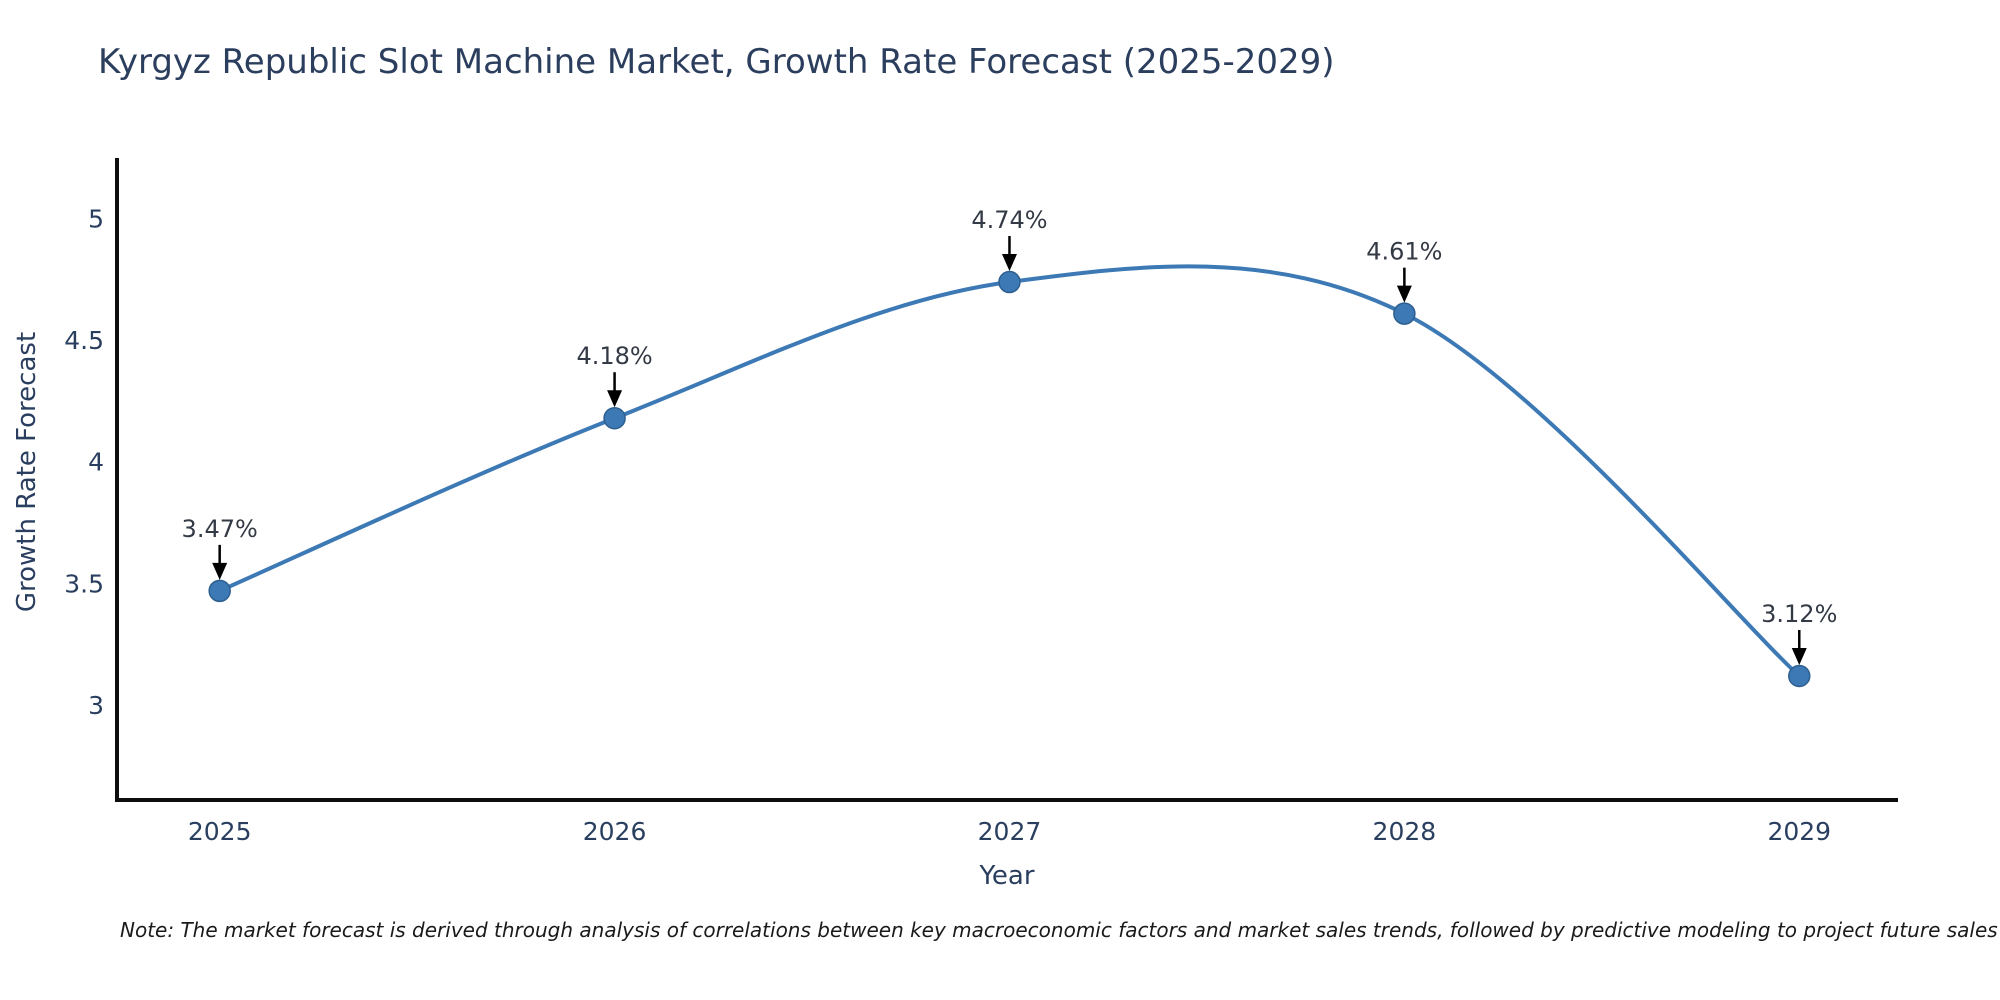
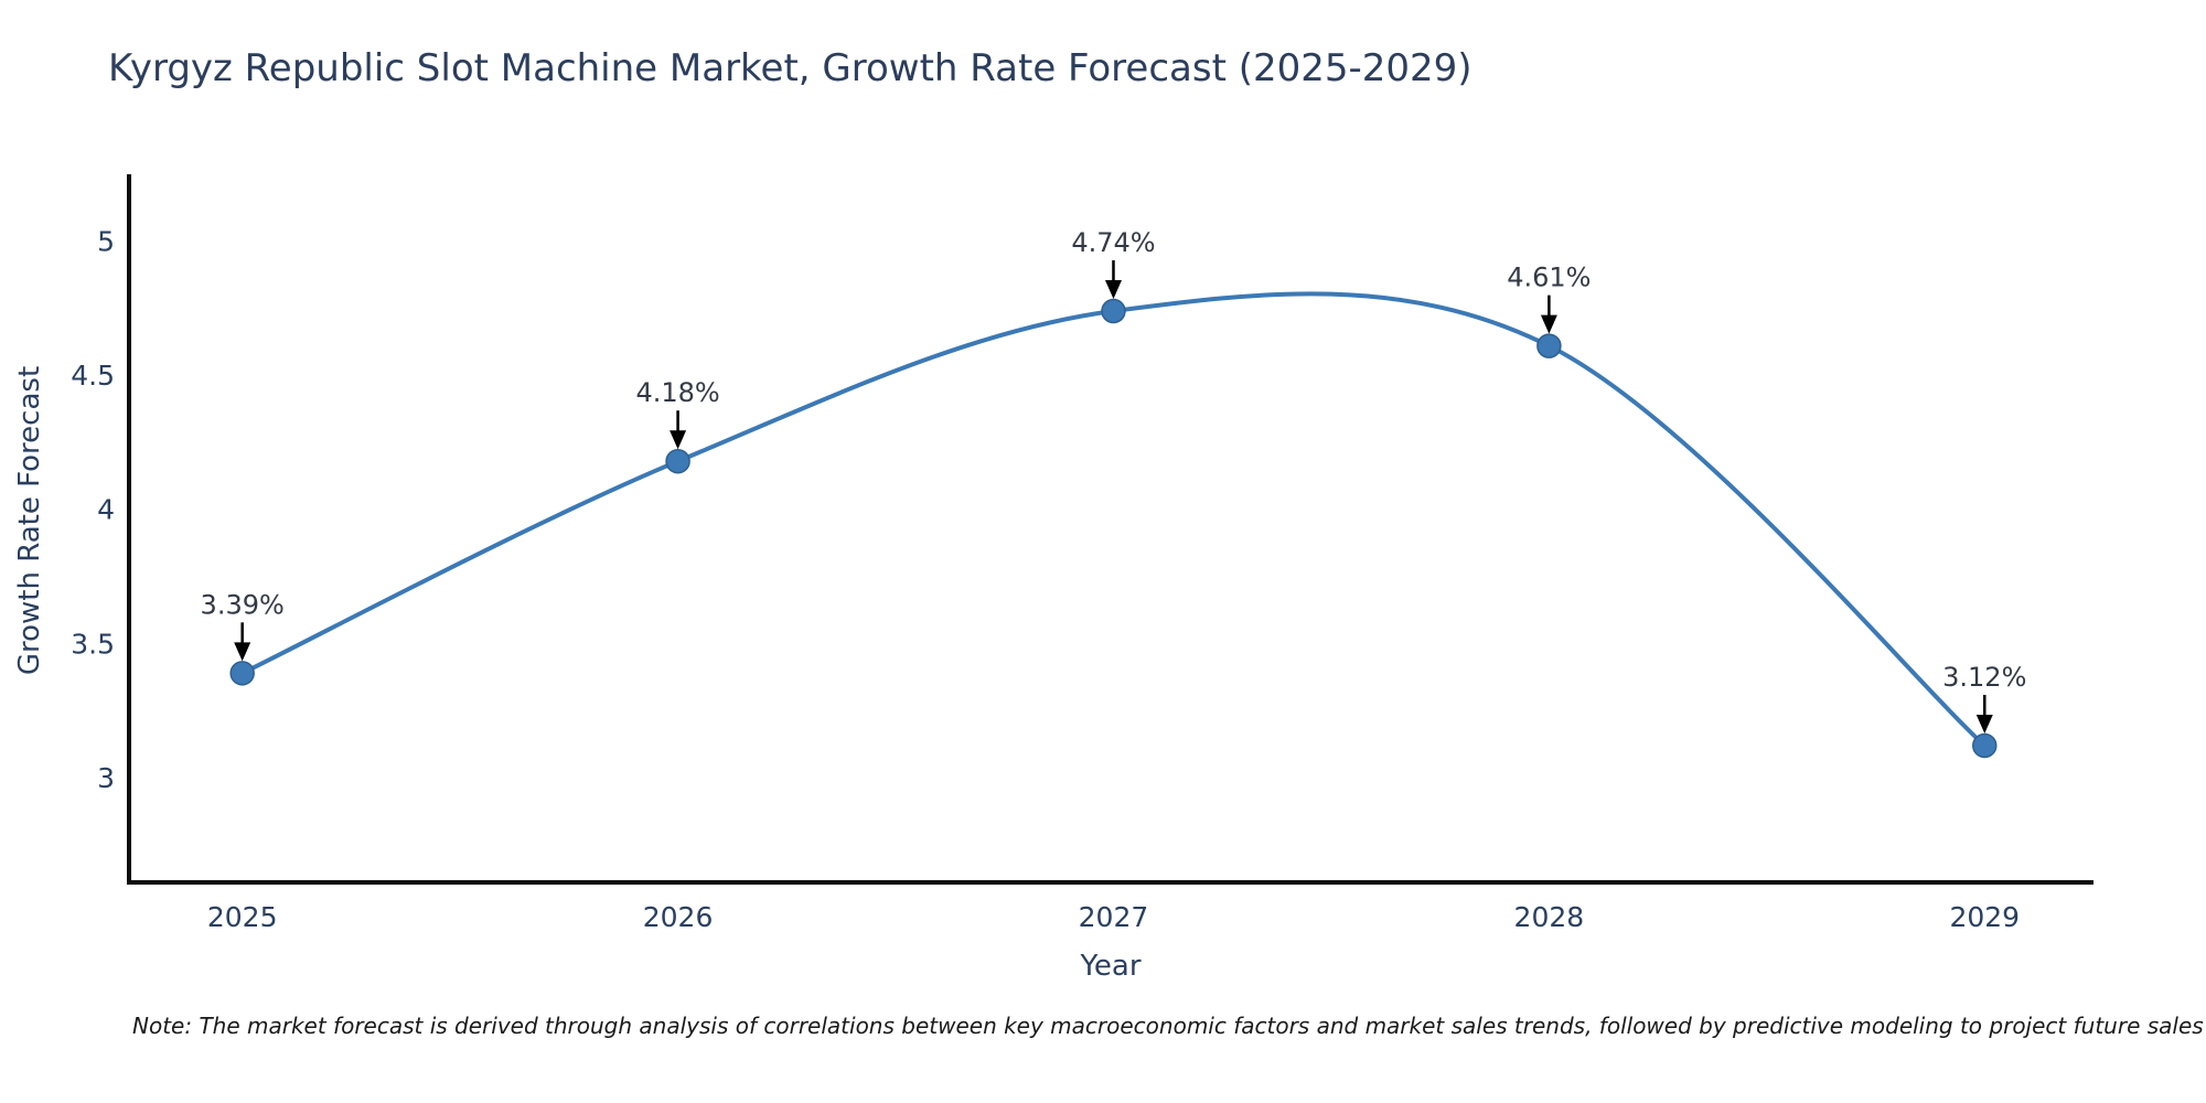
2025: 3.47% -> 3.39%
